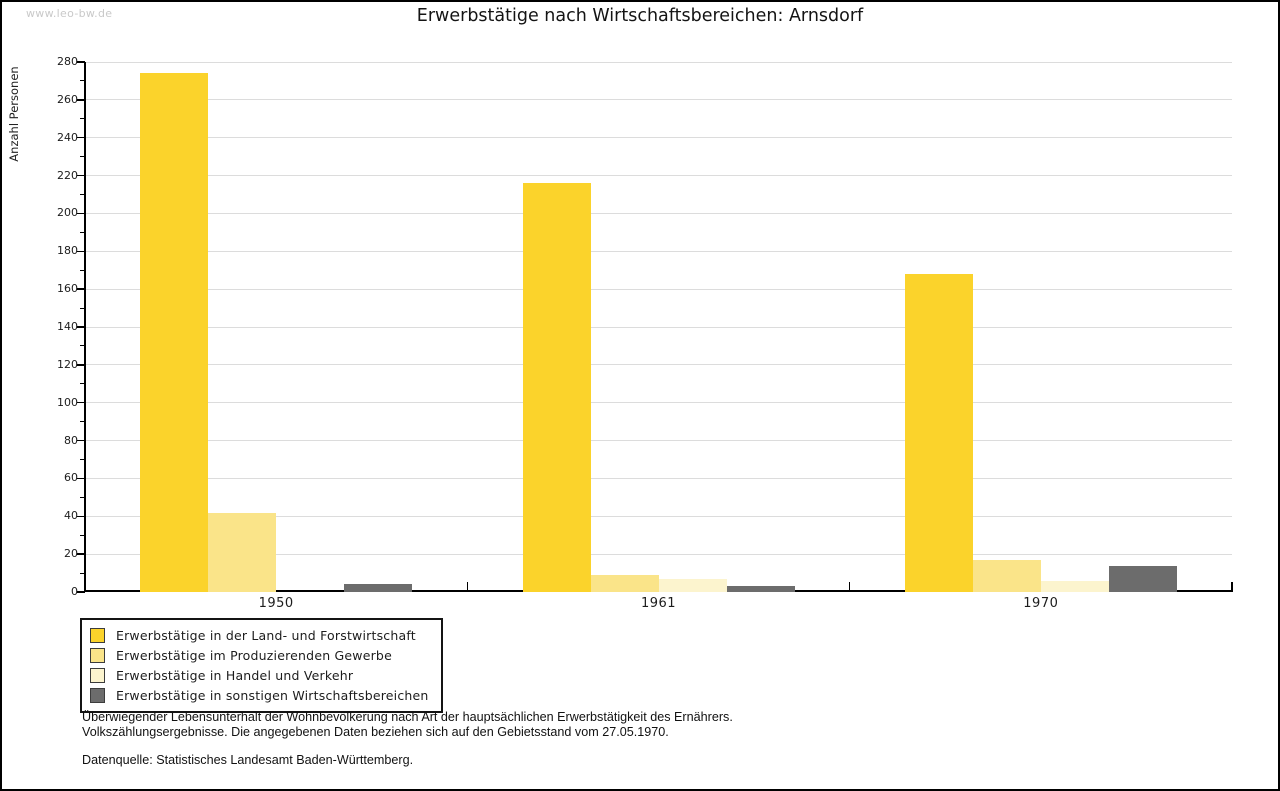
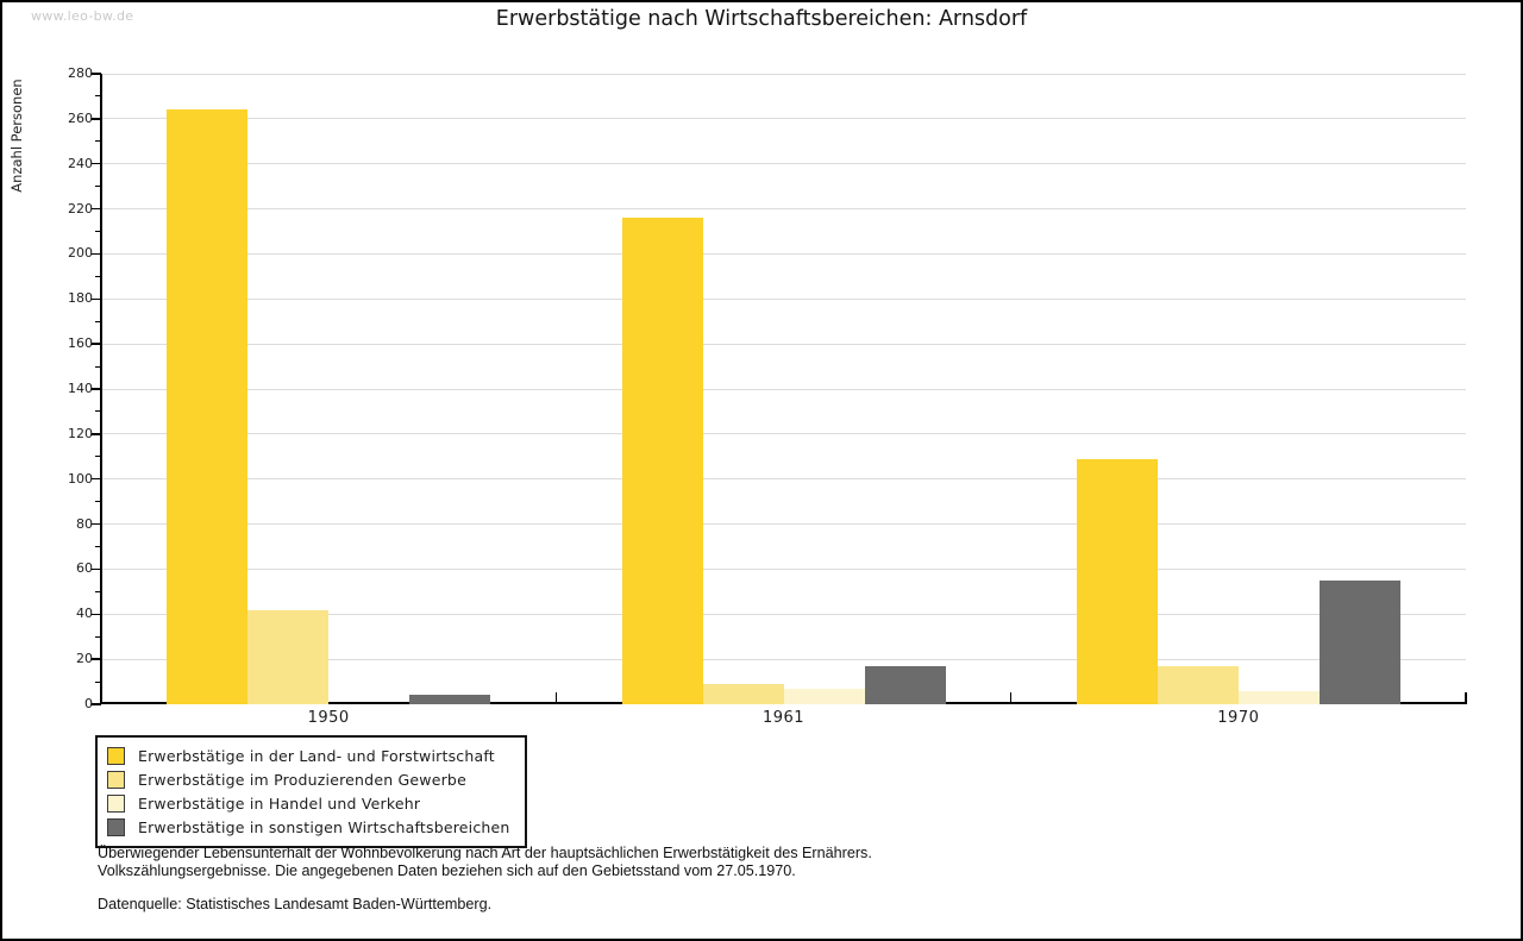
Erwerbstätige in der Land- und Forstwirtschaft/1950: 274 -> 264
Erwerbstätige in sonstigen Wirtschaftsbereichen/1961: 3 -> 17
Erwerbstätige in der Land- und Forstwirtschaft/1970: 168 -> 109
Erwerbstätige in sonstigen Wirtschaftsbereichen/1970: 14 -> 55
